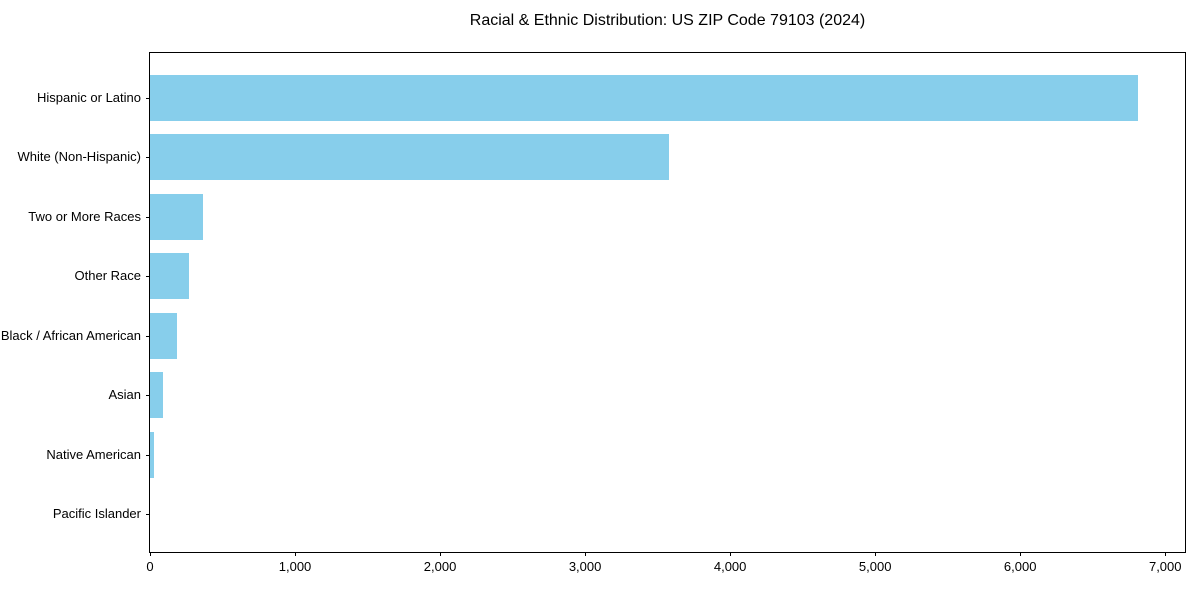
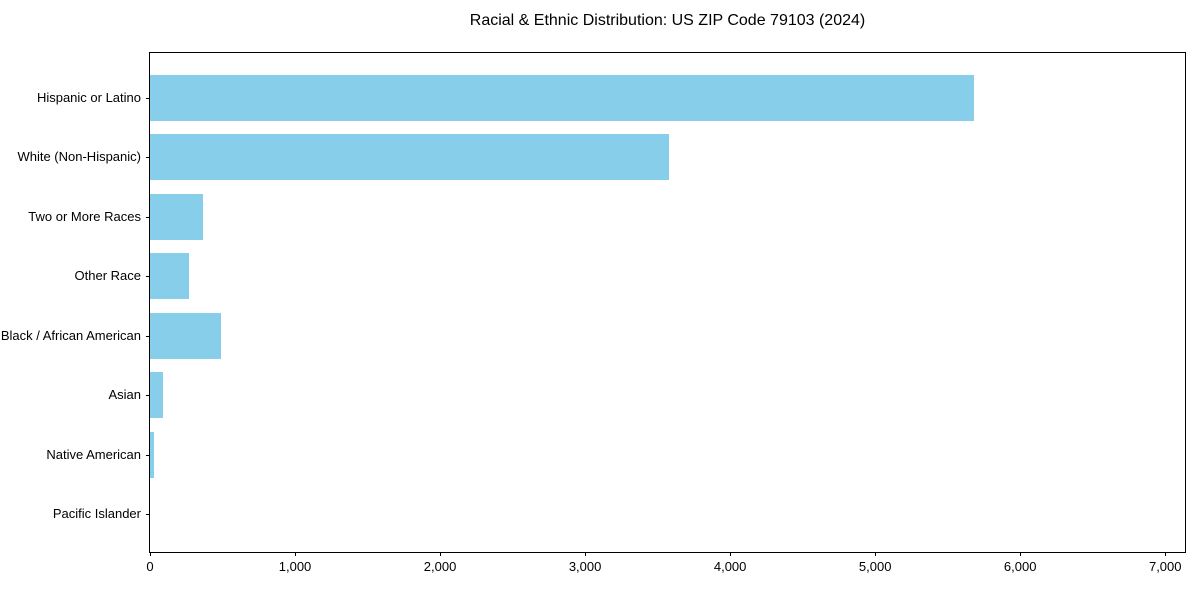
Hispanic or Latino: 6810 -> 5680
Black / African American: 180 -> 490
